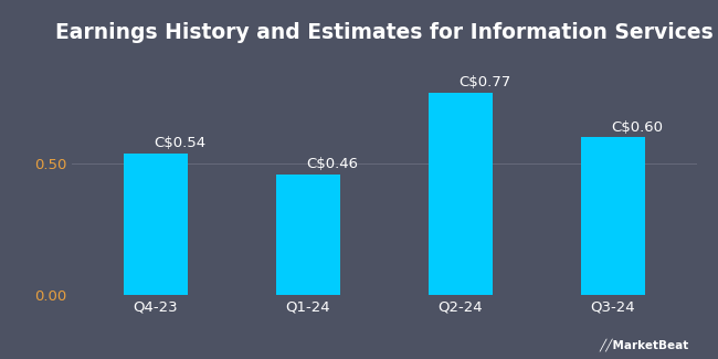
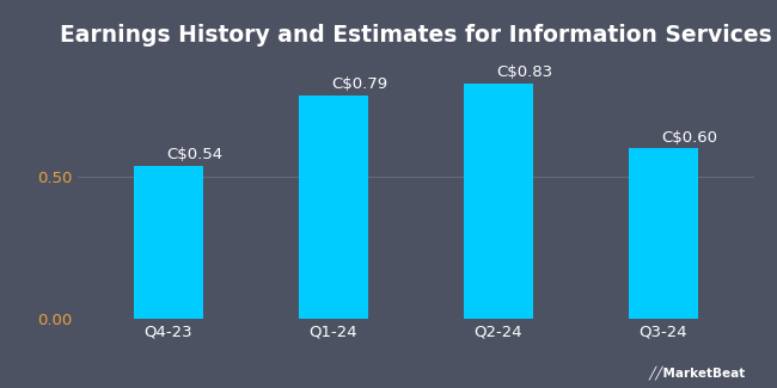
Q1-24: C$0.46 -> C$0.79
Q2-24: C$0.77 -> C$0.83
